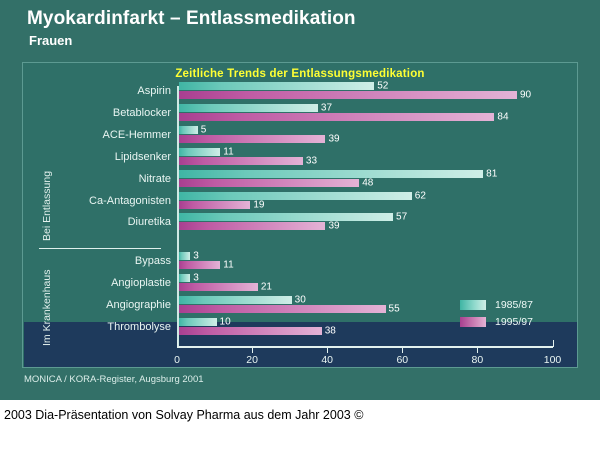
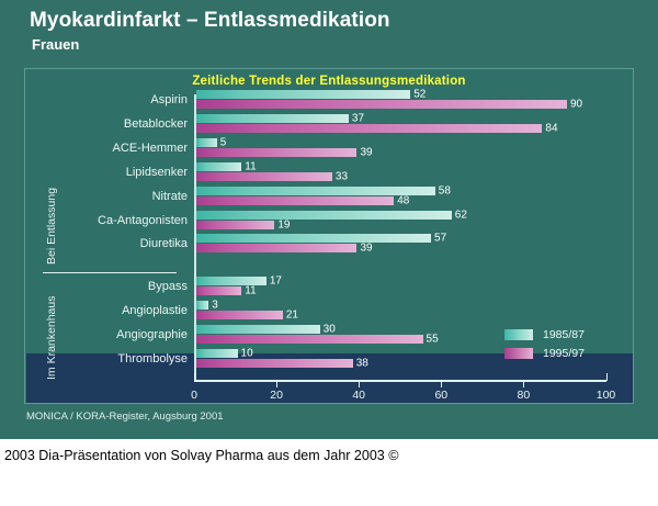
1985/87/Nitrate: 81 -> 58
1985/87/Bypass: 3 -> 17
